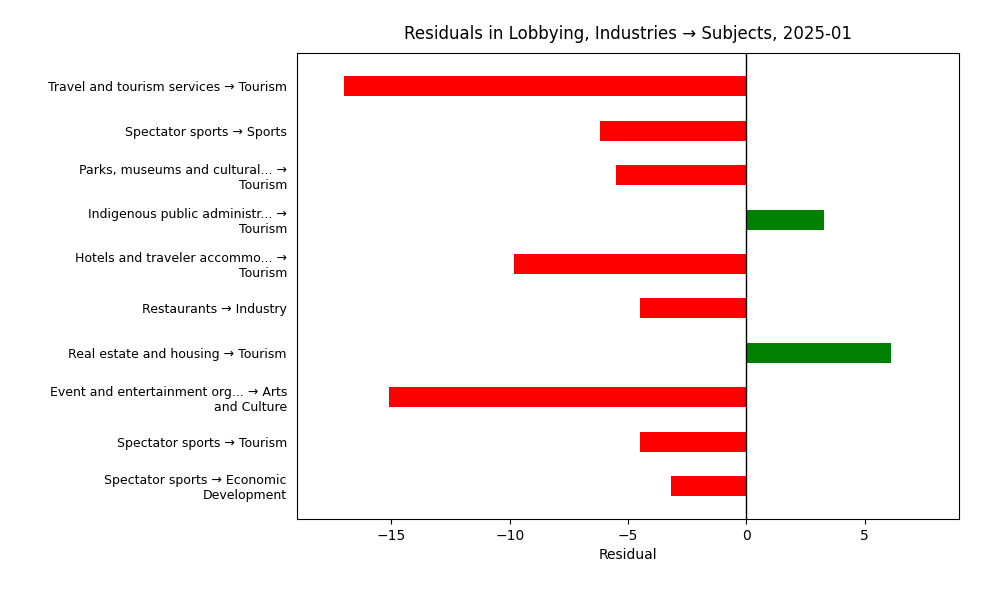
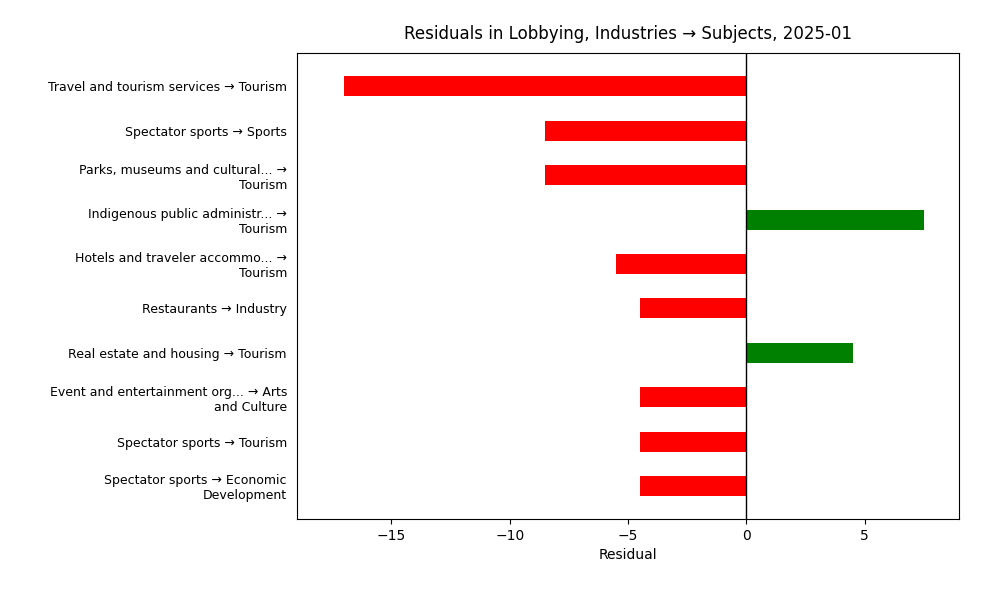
Spectator sports → Sports: -6.2 -> -8.5
Parks, museums and cultural... → Tourism: -5.5 -> -8.5
Indigenous public administr... → Tourism: 3.3 -> 7.5
Hotels and traveler accommo... → Tourism: -9.8 -> -5.5
Real estate and housing → Tourism: 6.1 -> 4.5
Event and entertainment org... → Arts and Culture: -15.1 -> -4.5
Spectator sports → Economic Development: -3.2 -> -4.5
